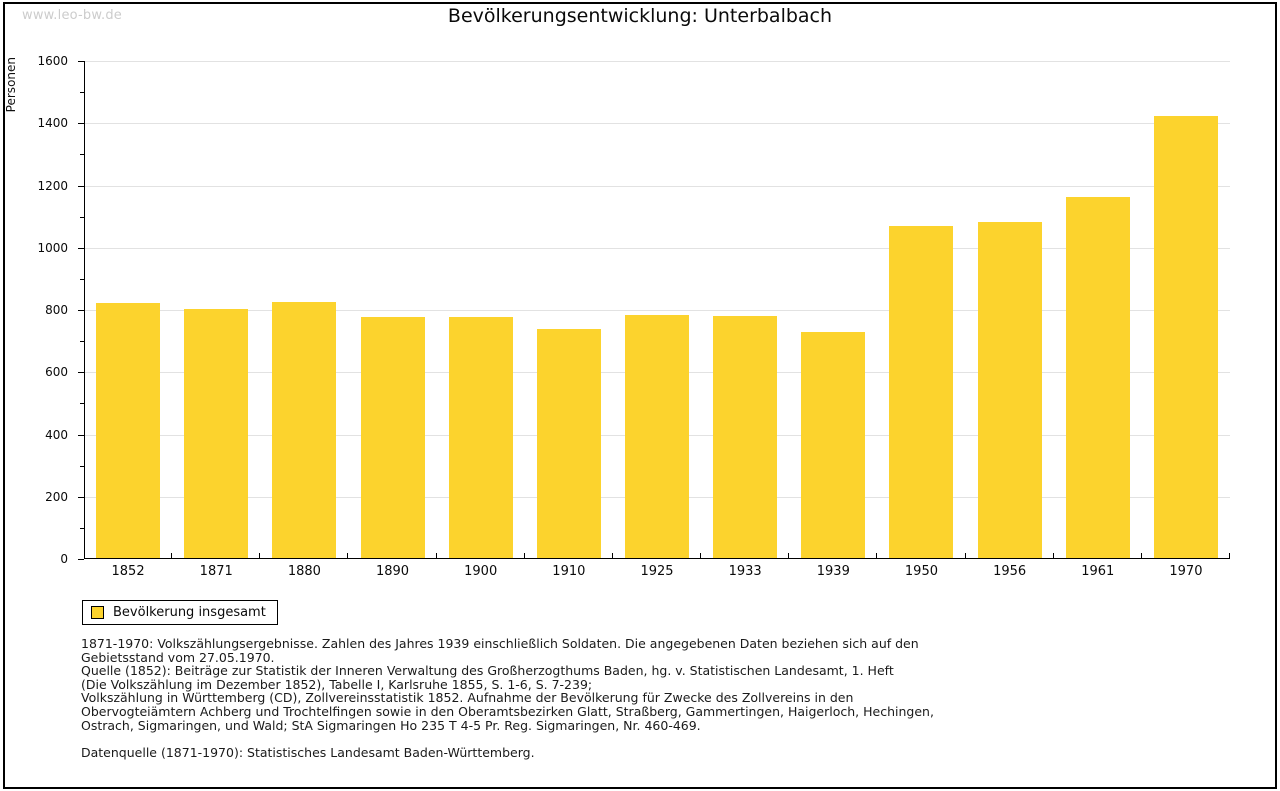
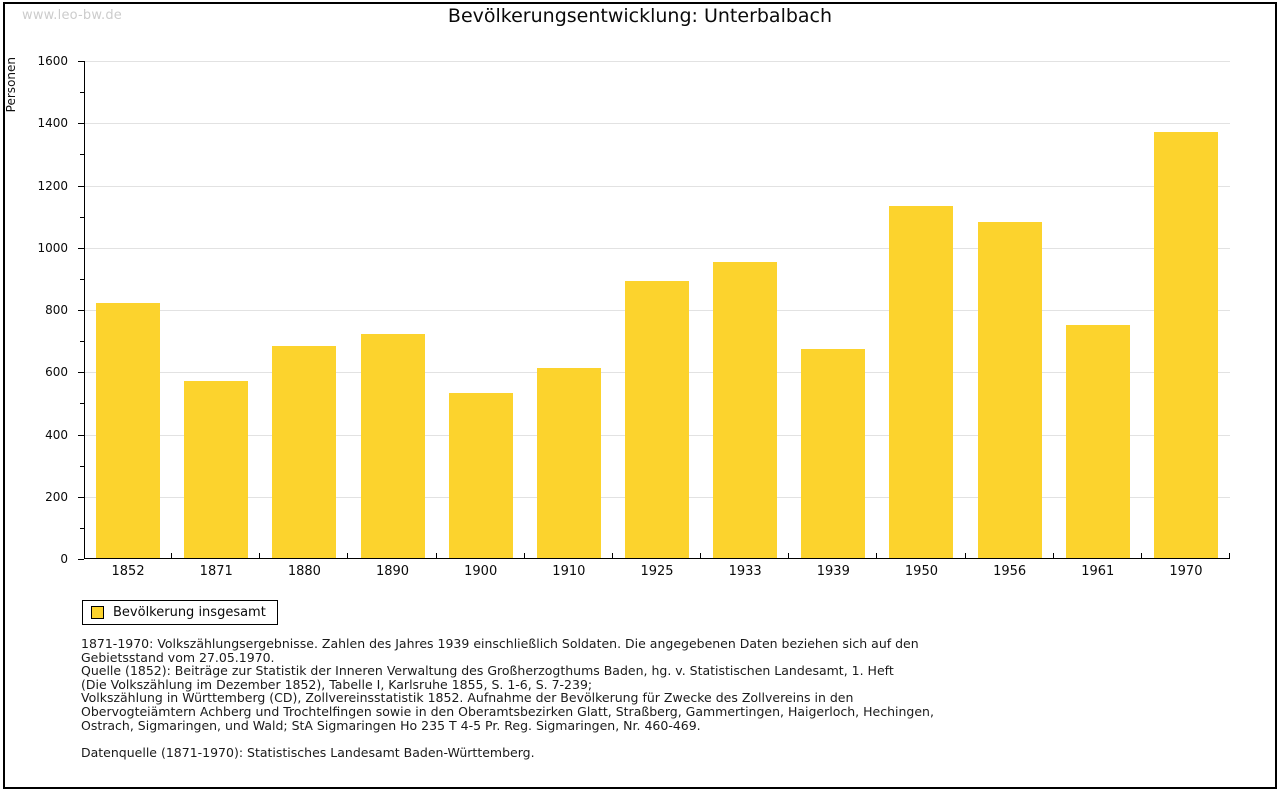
1871: 800 -> 570
1880: 820 -> 680
1890: 780 -> 720
1900: 780 -> 530
1910: 740 -> 610
1925: 780 -> 890
1933: 780 -> 950
1939: 730 -> 670
1950: 1070 -> 1130
1961: 1160 -> 750
1970: 1420 -> 1370
